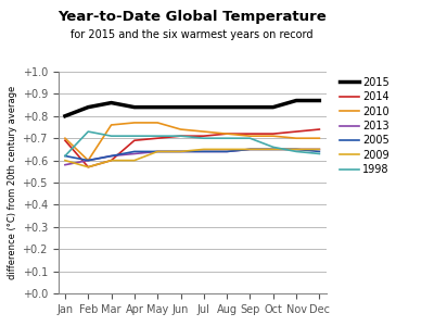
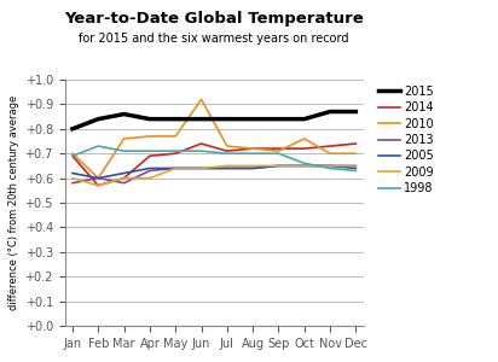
1998/Jan: 0.62 -> 0.69
2013/Mar: 0.62 -> 0.58
2014/Jun: 0.71 -> 0.74
2010/Jun: 0.74 -> 0.92
2010/Oct: 0.71 -> 0.76
